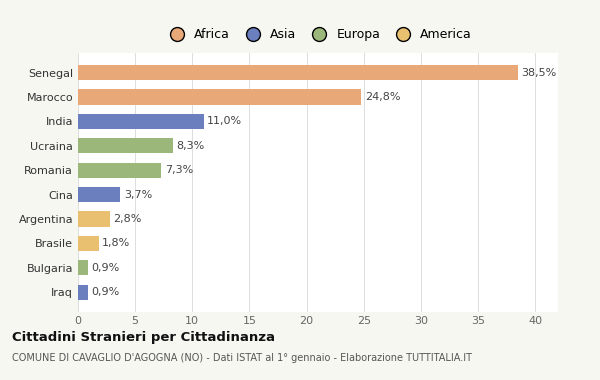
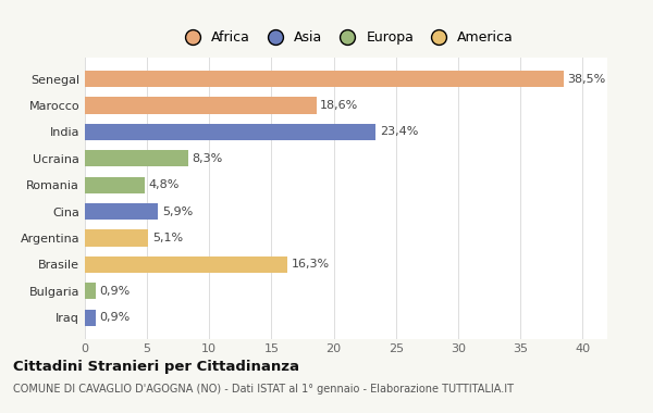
Marocco: 24,8% -> 18,6%
India: 11,0% -> 23,4%
Romania: 7,3% -> 4,8%
Cina: 3,7% -> 5,9%
Argentina: 2,8% -> 5,1%
Brasile: 1,8% -> 16,3%
